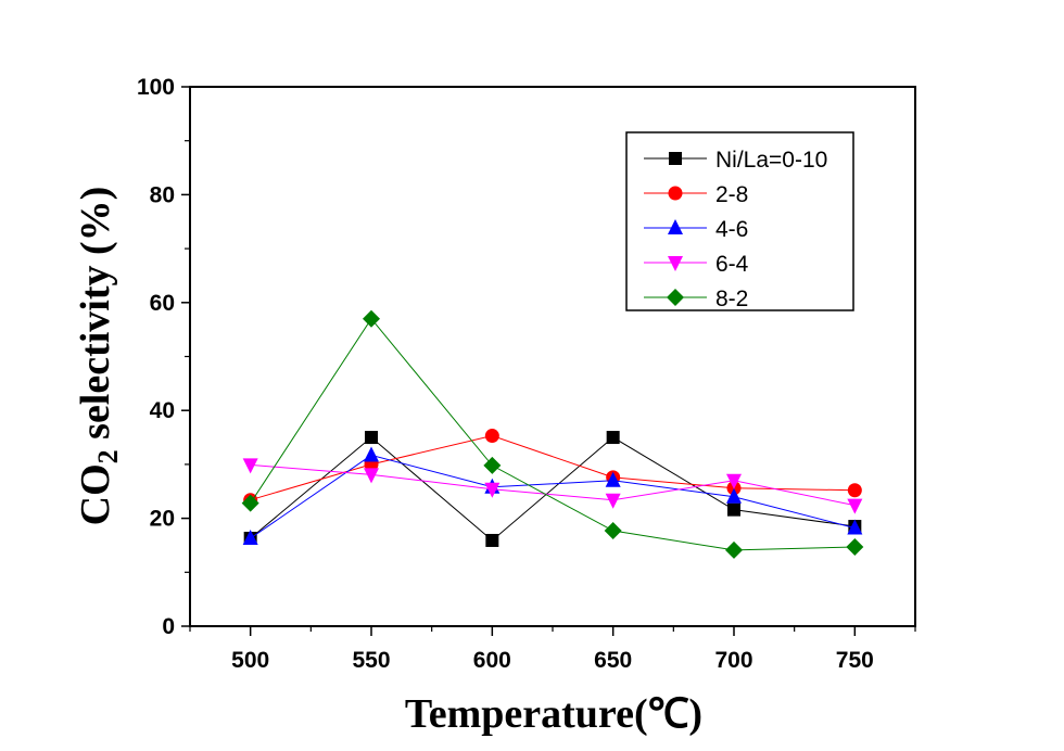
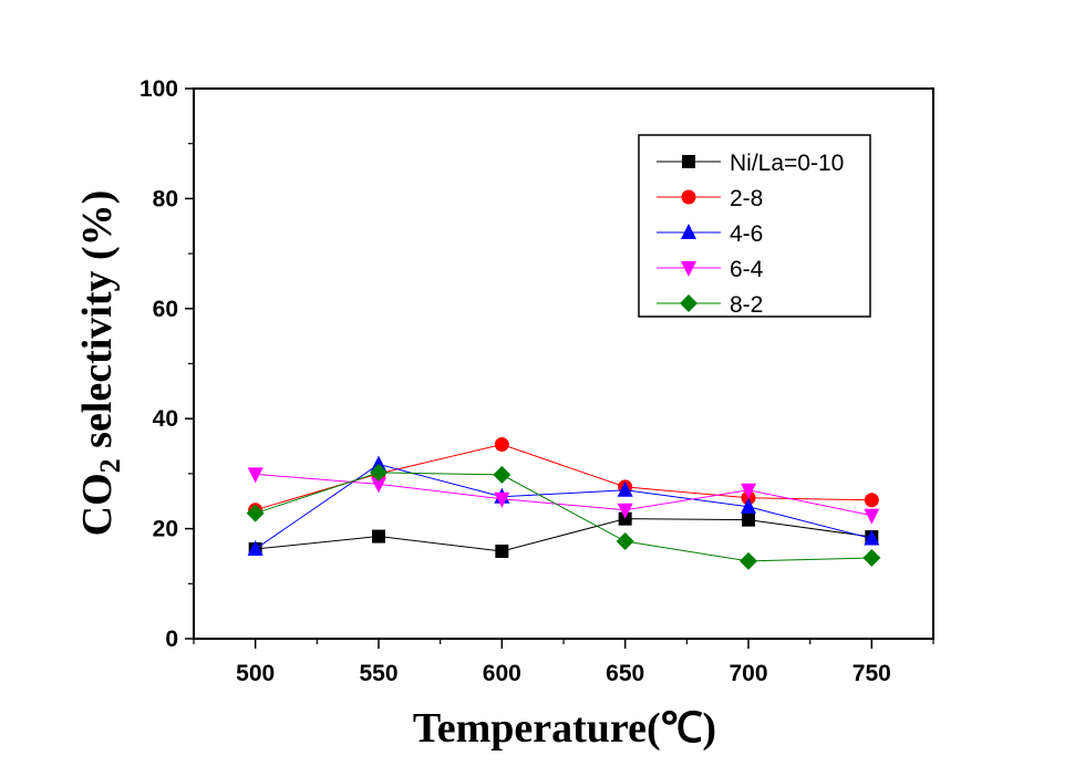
Ni/La=0-10/550: 35 -> 19
8-2/550: 57 -> 30
Ni/La=0-10/650: 35 -> 22
